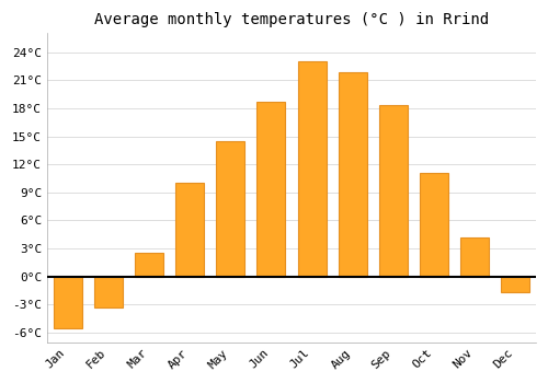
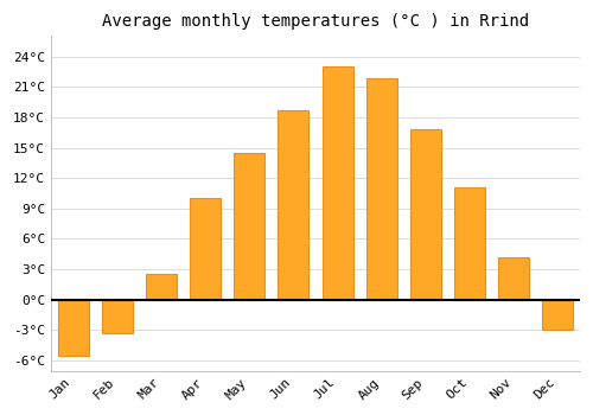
Sep: 18.3°C -> 16.8°C
Dec: -1.7°C -> -3.0°C
